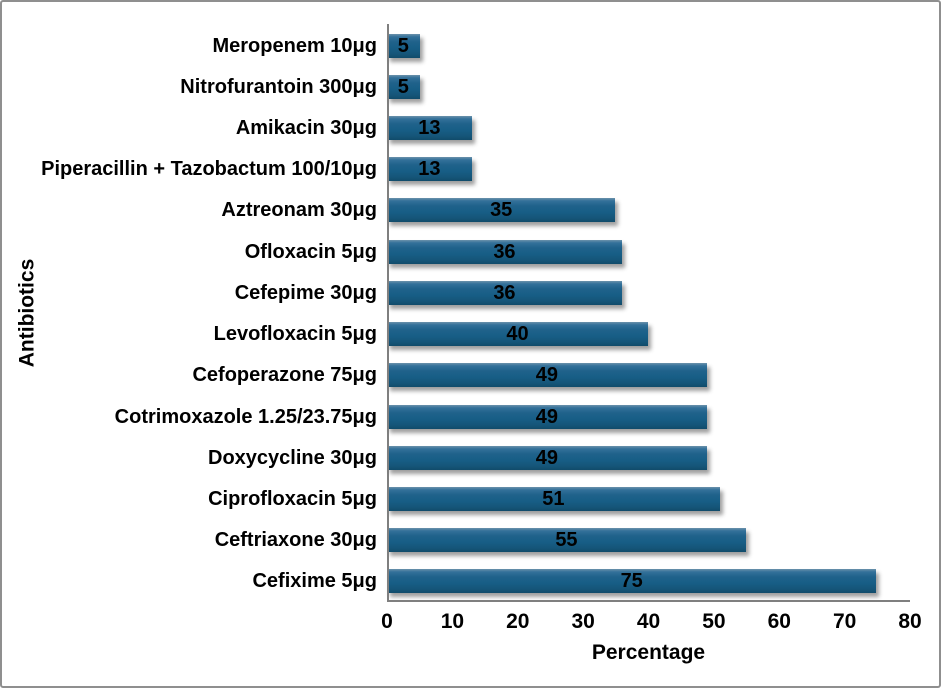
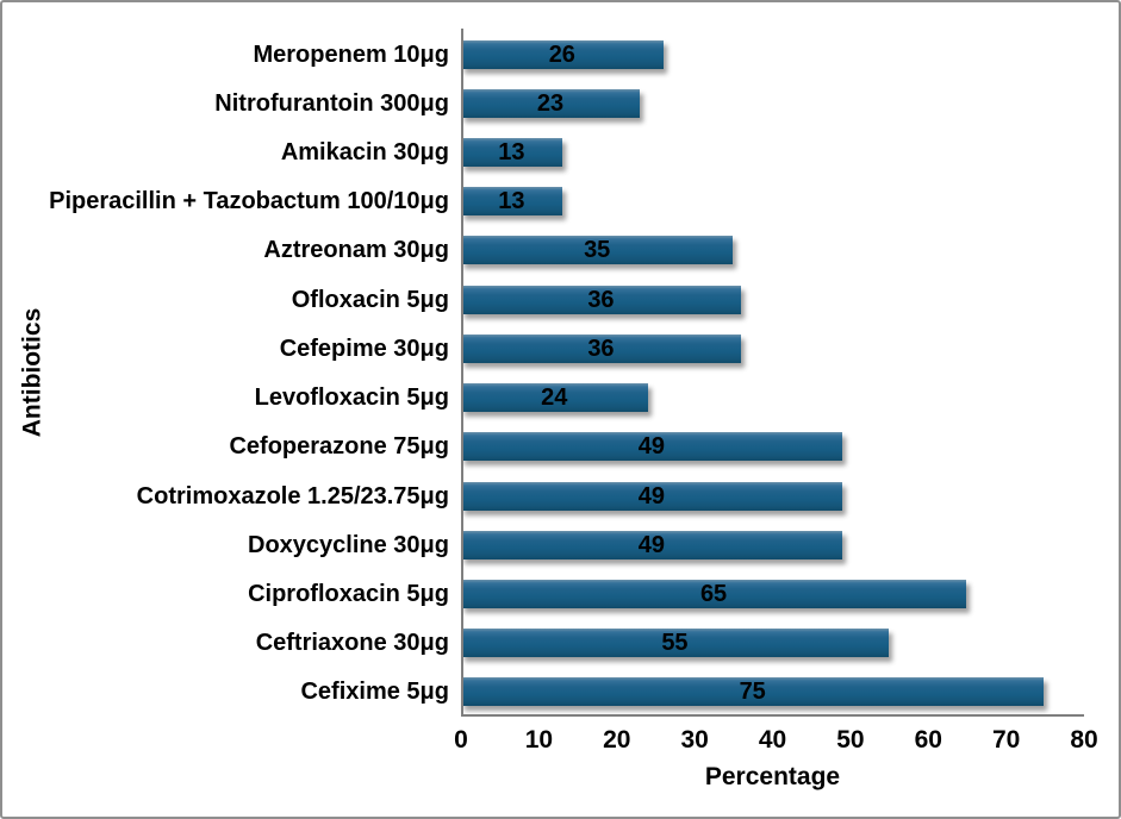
Meropenem 10μg: 5 -> 26
Nitrofurantoin 300μg: 5 -> 23
Levofloxacin 5μg: 40 -> 24
Ciprofloxacin 5μg: 51 -> 65
